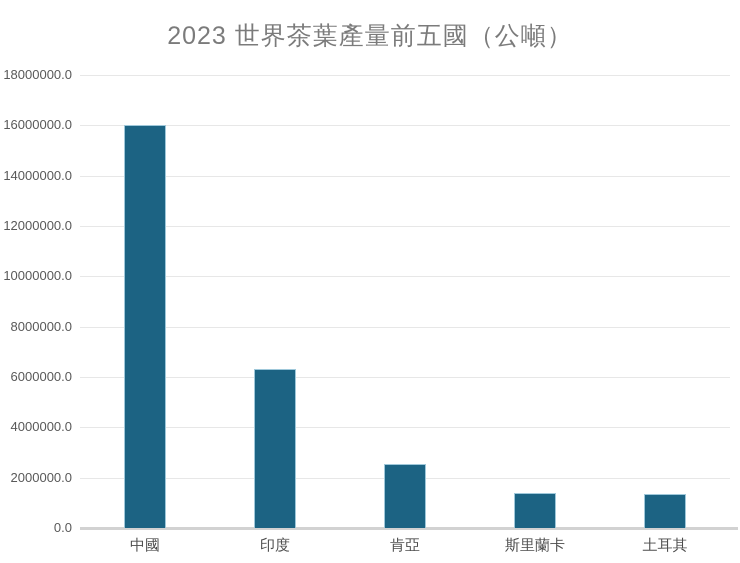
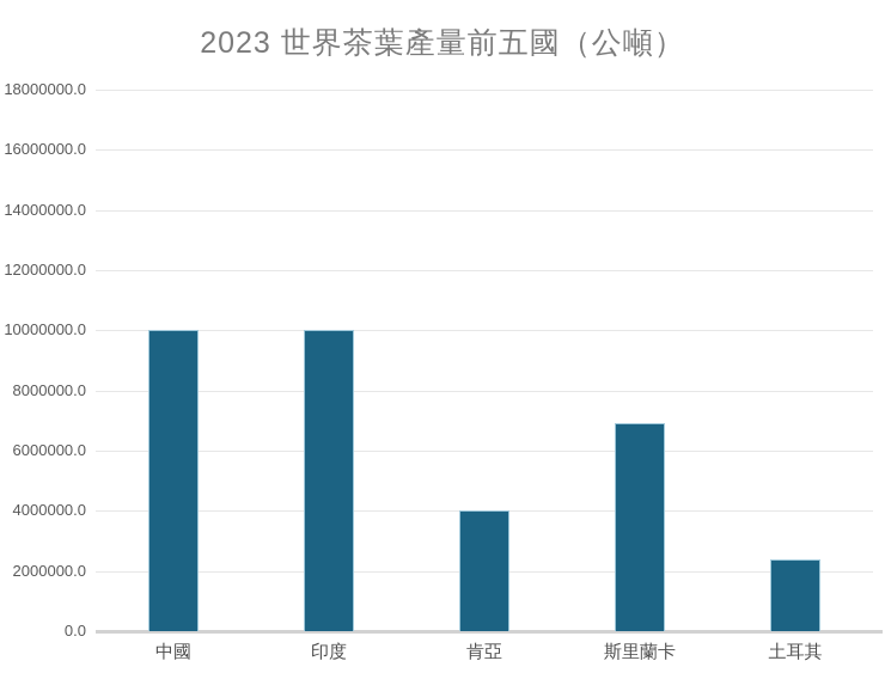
中國: 16000000 -> 10000000
印度: 6300000 -> 10000000
肯亞: 2600000 -> 4000000
斯里蘭卡: 1400000 -> 6900000
土耳其: 1400000 -> 2400000
